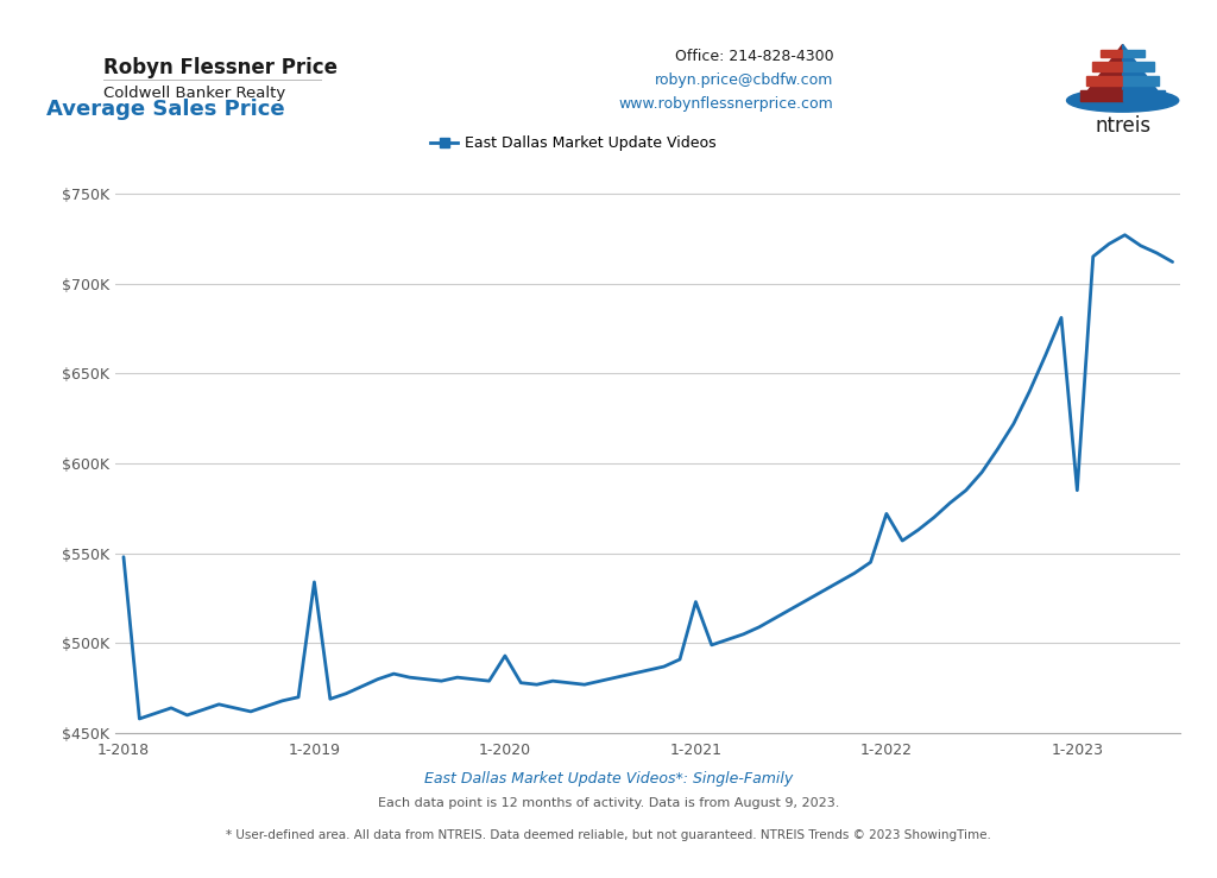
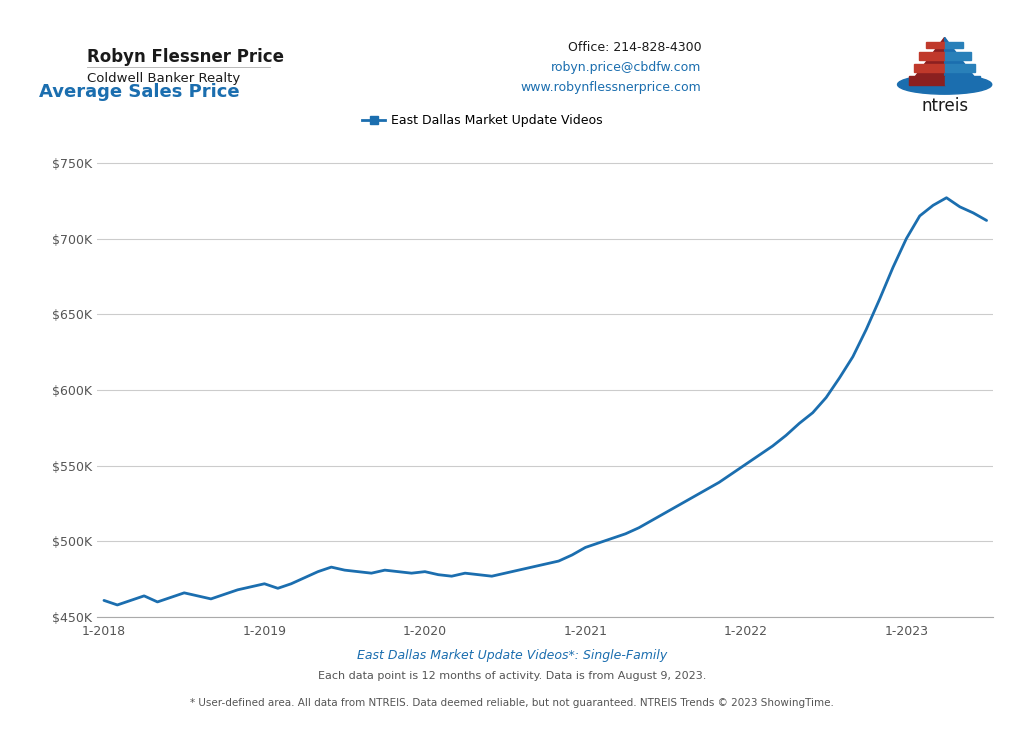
1-2018: $548K -> $461K
1-2019: $534K -> $472K
1-2020: $493K -> $480K
1-2021: $523K -> $496K
1-2022: $572K -> $551K
1-2023: $585K -> $700K
